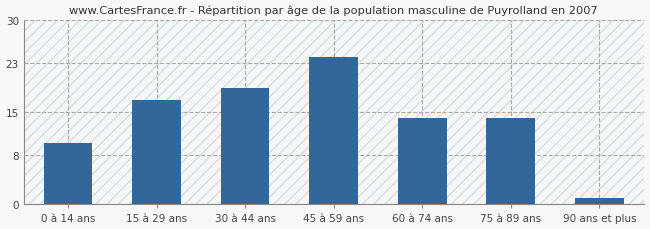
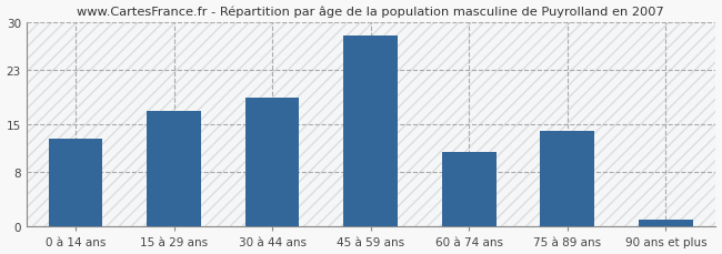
0 à 14 ans: 10 -> 13
45 à 59 ans: 24 -> 28
60 à 74 ans: 14 -> 11
